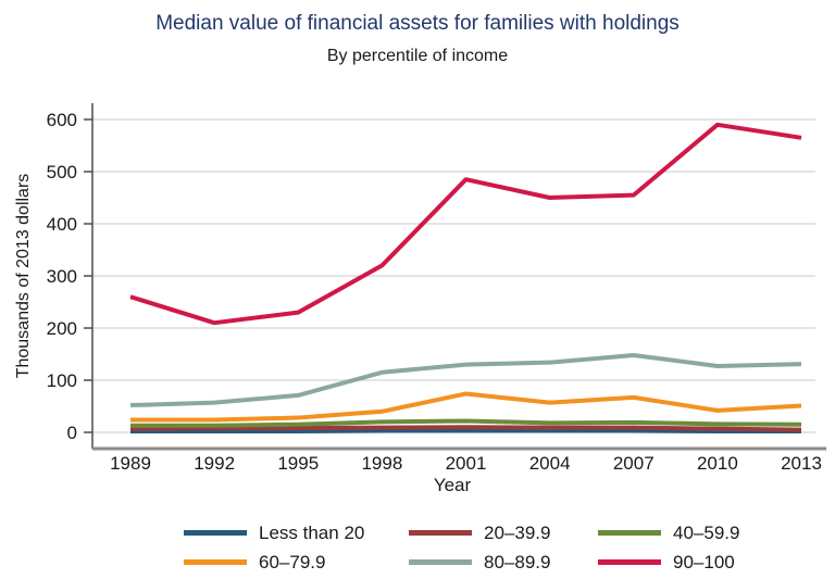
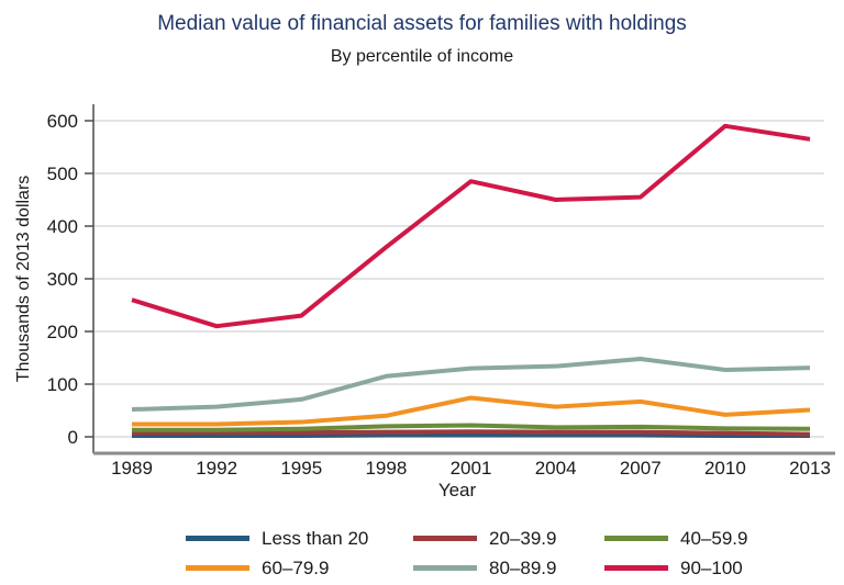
90–100/1998: 320 -> 360
